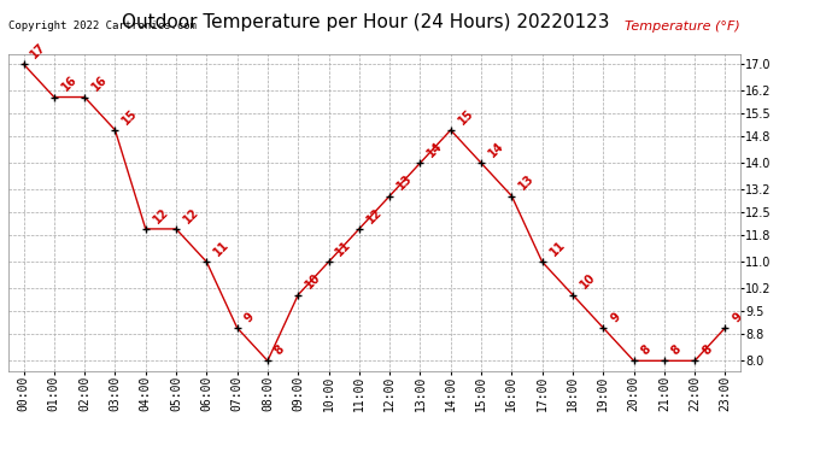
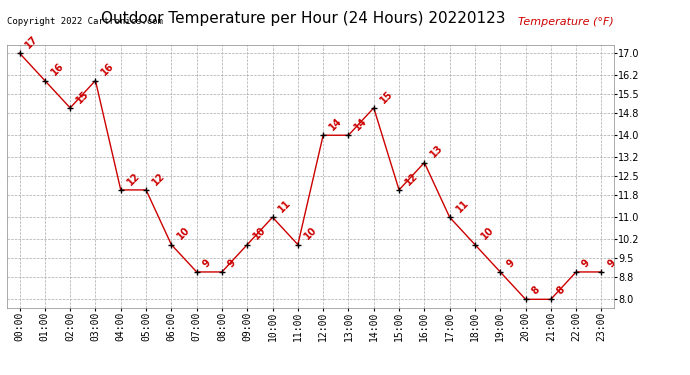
02:00: 16 -> 15
03:00: 15 -> 16
06:00: 11 -> 10
08:00: 8 -> 9
11:00: 12 -> 10
12:00: 13 -> 14
15:00: 14 -> 12
22:00: 8 -> 9
